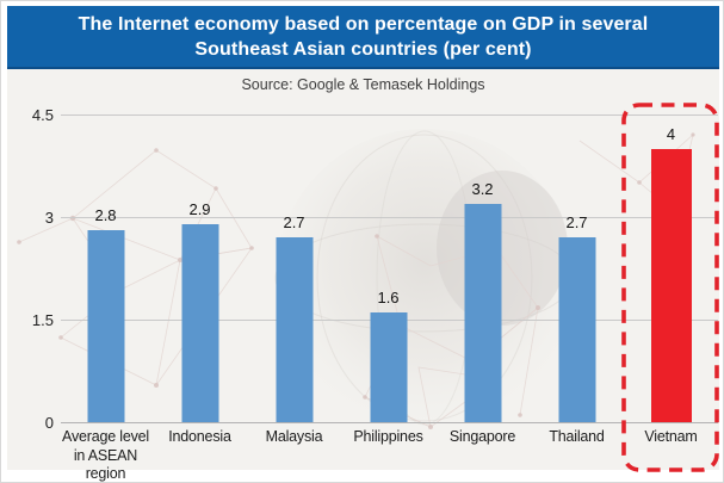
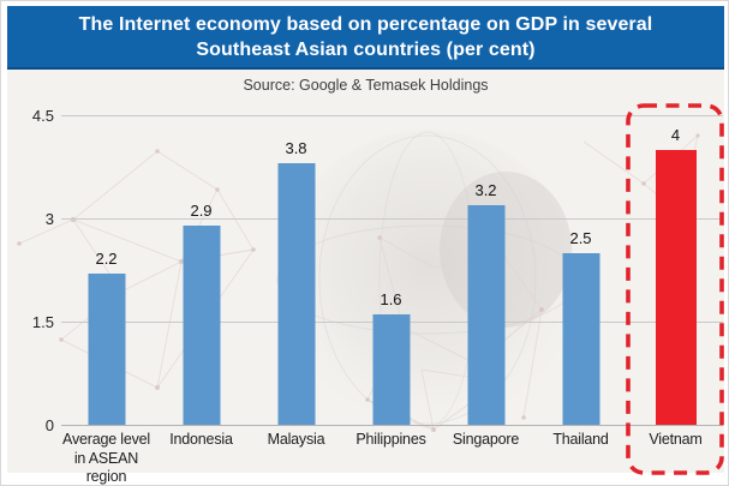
Average level in ASEAN region: 2.8 -> 2.2
Malaysia: 2.7 -> 3.8
Thailand: 2.7 -> 2.5
